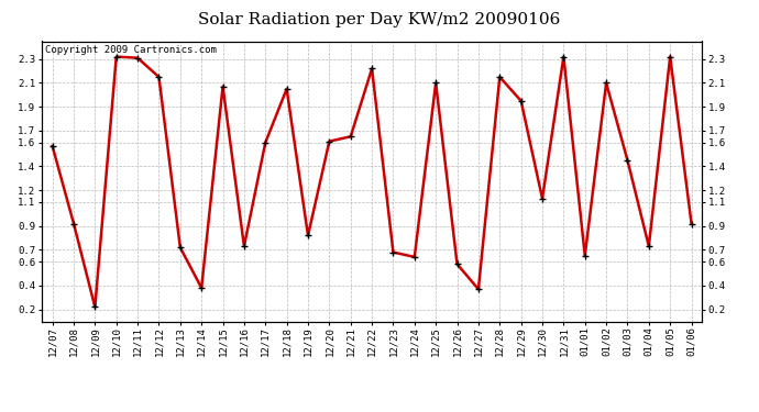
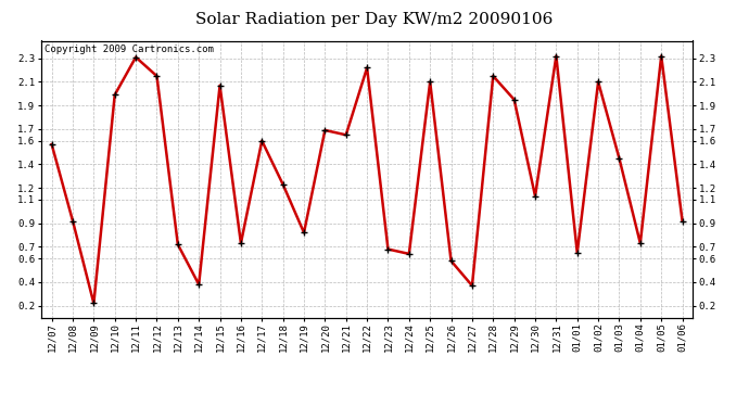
12/10: 2.32 -> 1.99
12/18: 2.05 -> 1.23
12/20: 1.61 -> 1.69
